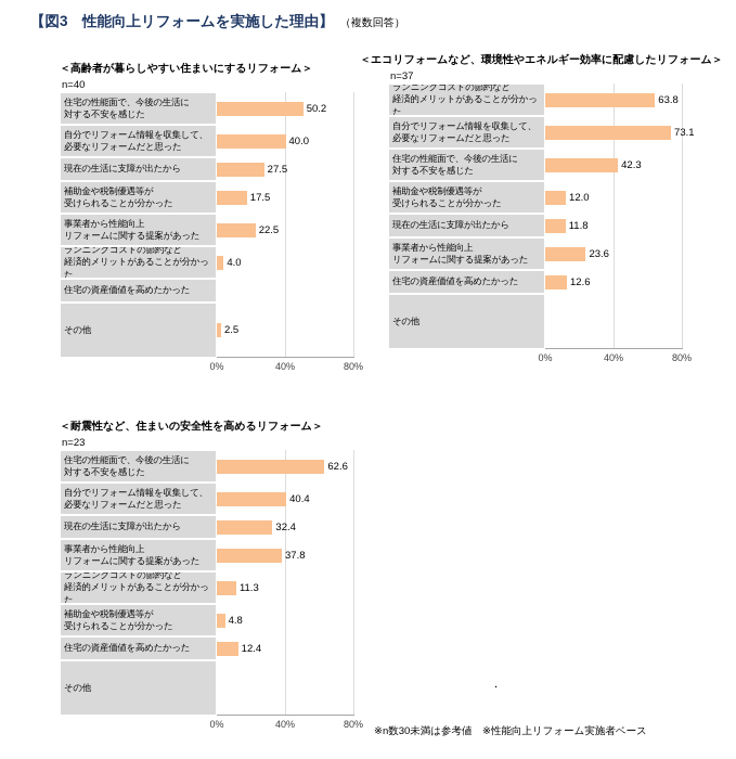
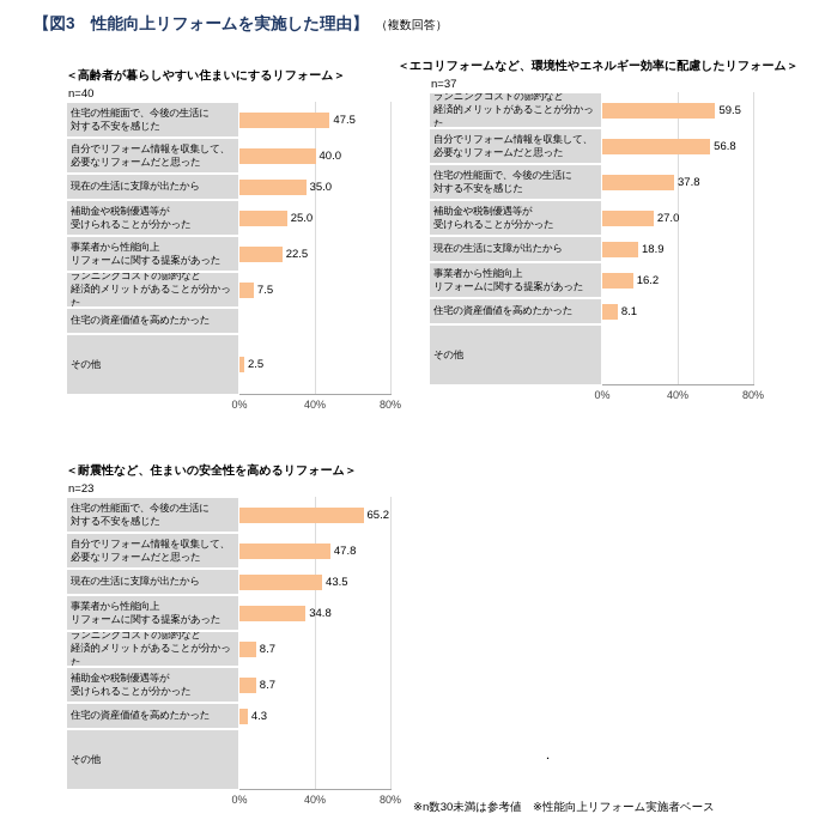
＜高齢者が暮らしやすい住まいにするリフォーム＞/住宅の性能面で、今後の生活に 対する不安を感じた: 50.2 -> 47.5
＜高齢者が暮らしやすい住まいにするリフォーム＞/現在の生活に支障が出たから: 27.5 -> 35.0
＜高齢者が暮らしやすい住まいにするリフォーム＞/補助金や税制優遇等が 受けられることが分かった: 17.5 -> 25.0
＜高齢者が暮らしやすい住まいにするリフォーム＞/ランニングコストの節約など 経済的メリットがあることが分かった: 4.0 -> 7.5
＜エコリフォームなど、環境性やエネルギー効率に配慮したリフォーム＞/ランニングコストの節約など 経済的メリットがあることが分かった: 63.8 -> 59.5
＜エコリフォームなど、環境性やエネルギー効率に配慮したリフォーム＞/自分でリフォーム情報を収集して、 必要なリフォームだと思った: 73.1 -> 56.8
＜エコリフォームなど、環境性やエネルギー効率に配慮したリフォーム＞/住宅の性能面で、今後の生活に 対する不安を感じた: 42.3 -> 37.8
＜エコリフォームなど、環境性やエネルギー効率に配慮したリフォーム＞/補助金や税制優遇等が 受けられることが分かった: 12.0 -> 27.0
＜エコリフォームなど、環境性やエネルギー効率に配慮したリフォーム＞/現在の生活に支障が出たから: 11.8 -> 18.9
＜エコリフォームなど、環境性やエネルギー効率に配慮したリフォーム＞/事業者から性能向上 リフォームに関する提案があった: 23.6 -> 16.2
＜エコリフォームなど、環境性やエネルギー効率に配慮したリフォーム＞/住宅の資産価値を高めたかった: 12.6 -> 8.1
＜耐震性など、住まいの安全性を高めるリフォーム＞/住宅の性能面で、今後の生活に 対する不安を感じた: 62.6 -> 65.2
＜耐震性など、住まいの安全性を高めるリフォーム＞/自分でリフォーム情報を収集して、 必要なリフォームだと思った: 40.4 -> 47.8
＜耐震性など、住まいの安全性を高めるリフォーム＞/現在の生活に支障が出たから: 32.4 -> 43.5
＜耐震性など、住まいの安全性を高めるリフォーム＞/事業者から性能向上 リフォームに関する提案があった: 37.8 -> 34.8
＜耐震性など、住まいの安全性を高めるリフォーム＞/ランニングコストの節約など 経済的メリットがあることが分かった: 11.3 -> 8.7
＜耐震性など、住まいの安全性を高めるリフォーム＞/補助金や税制優遇等が 受けられることが分かった: 4.8 -> 8.7
＜耐震性など、住まいの安全性を高めるリフォーム＞/住宅の資産価値を高めたかった: 12.4 -> 4.3
